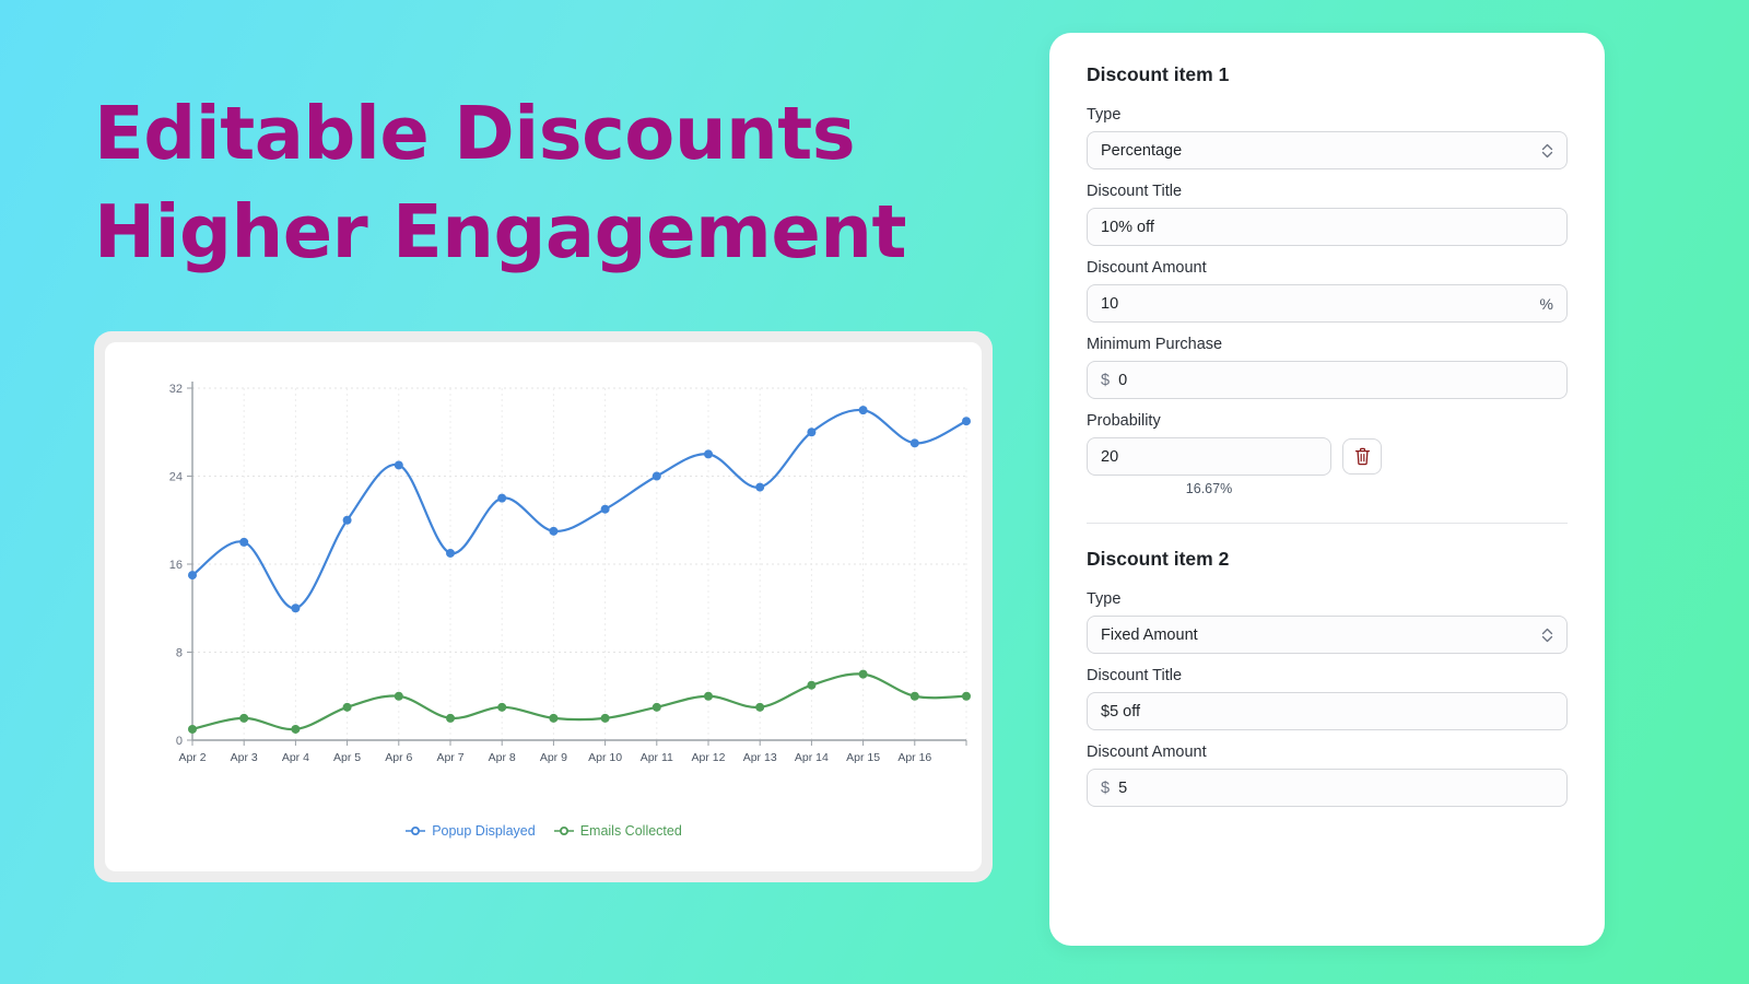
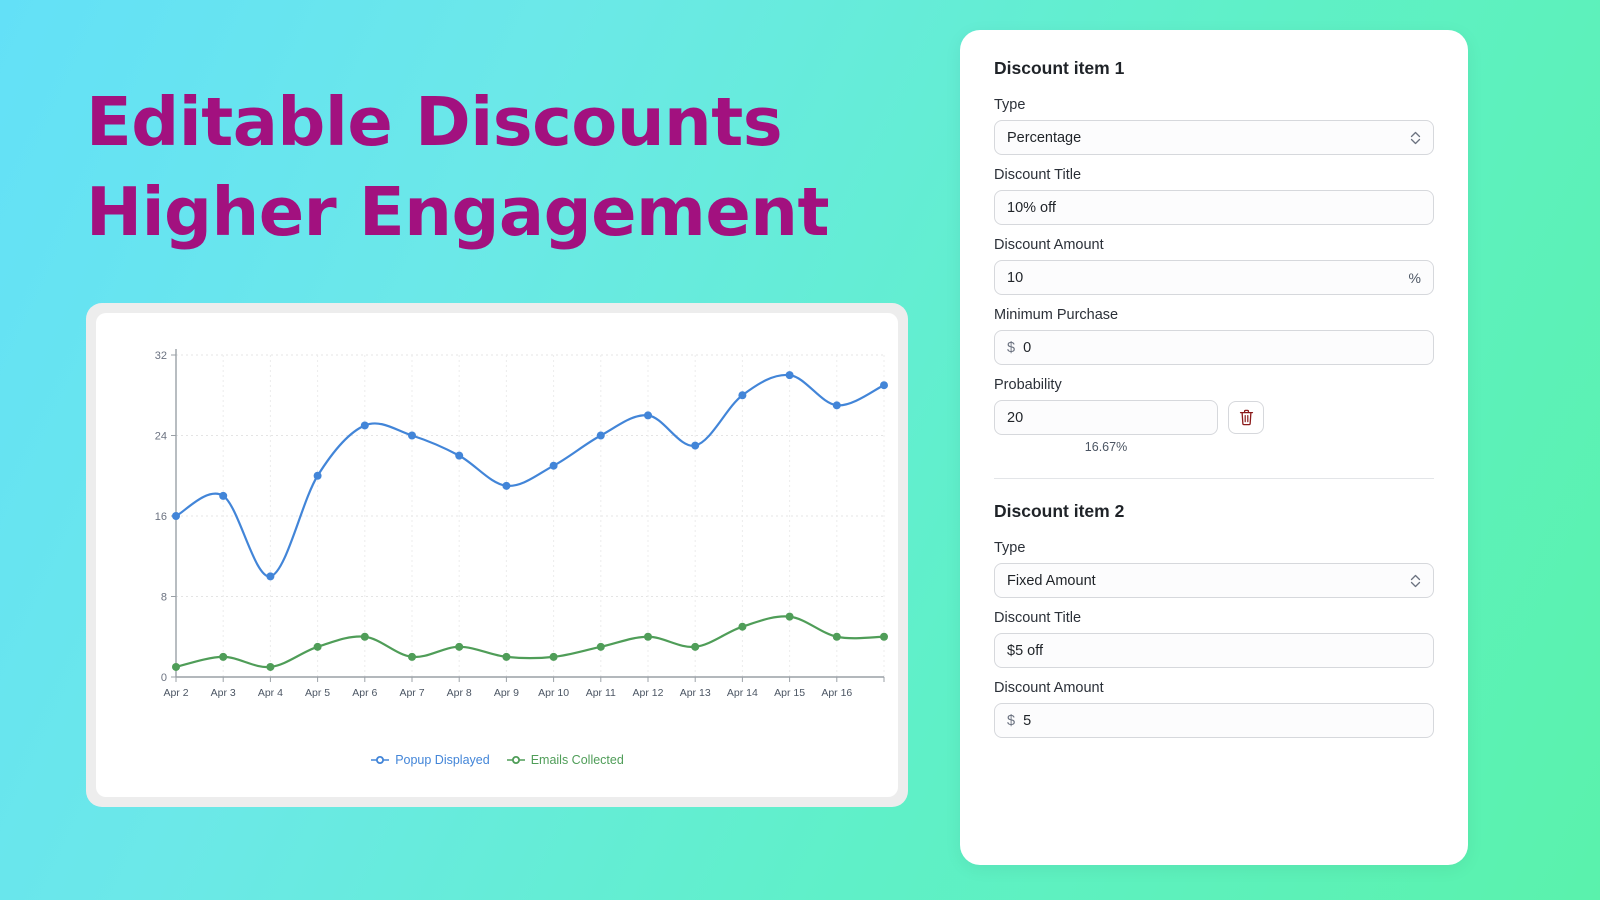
Popup Displayed/Apr 2: 15 -> 16
Popup Displayed/Apr 4: 12 -> 10
Popup Displayed/Apr 7: 17 -> 24
